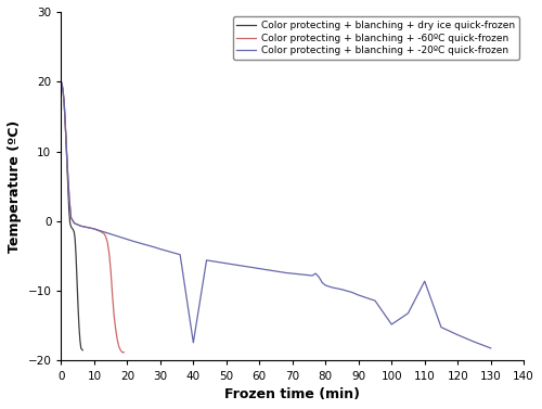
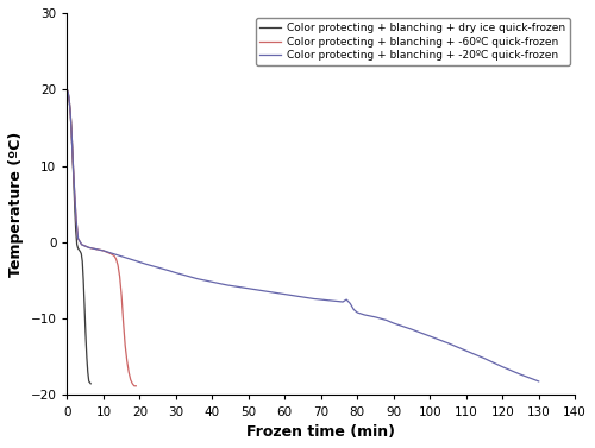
Color protecting + blanching + -20ºC quick-frozen/40: -17.4 -> -5.2
Color protecting + blanching + -20ºC quick-frozen/100: -14.8 -> -12.3
Color protecting + blanching + -20ºC quick-frozen/110: -8.6 -> -14.2
